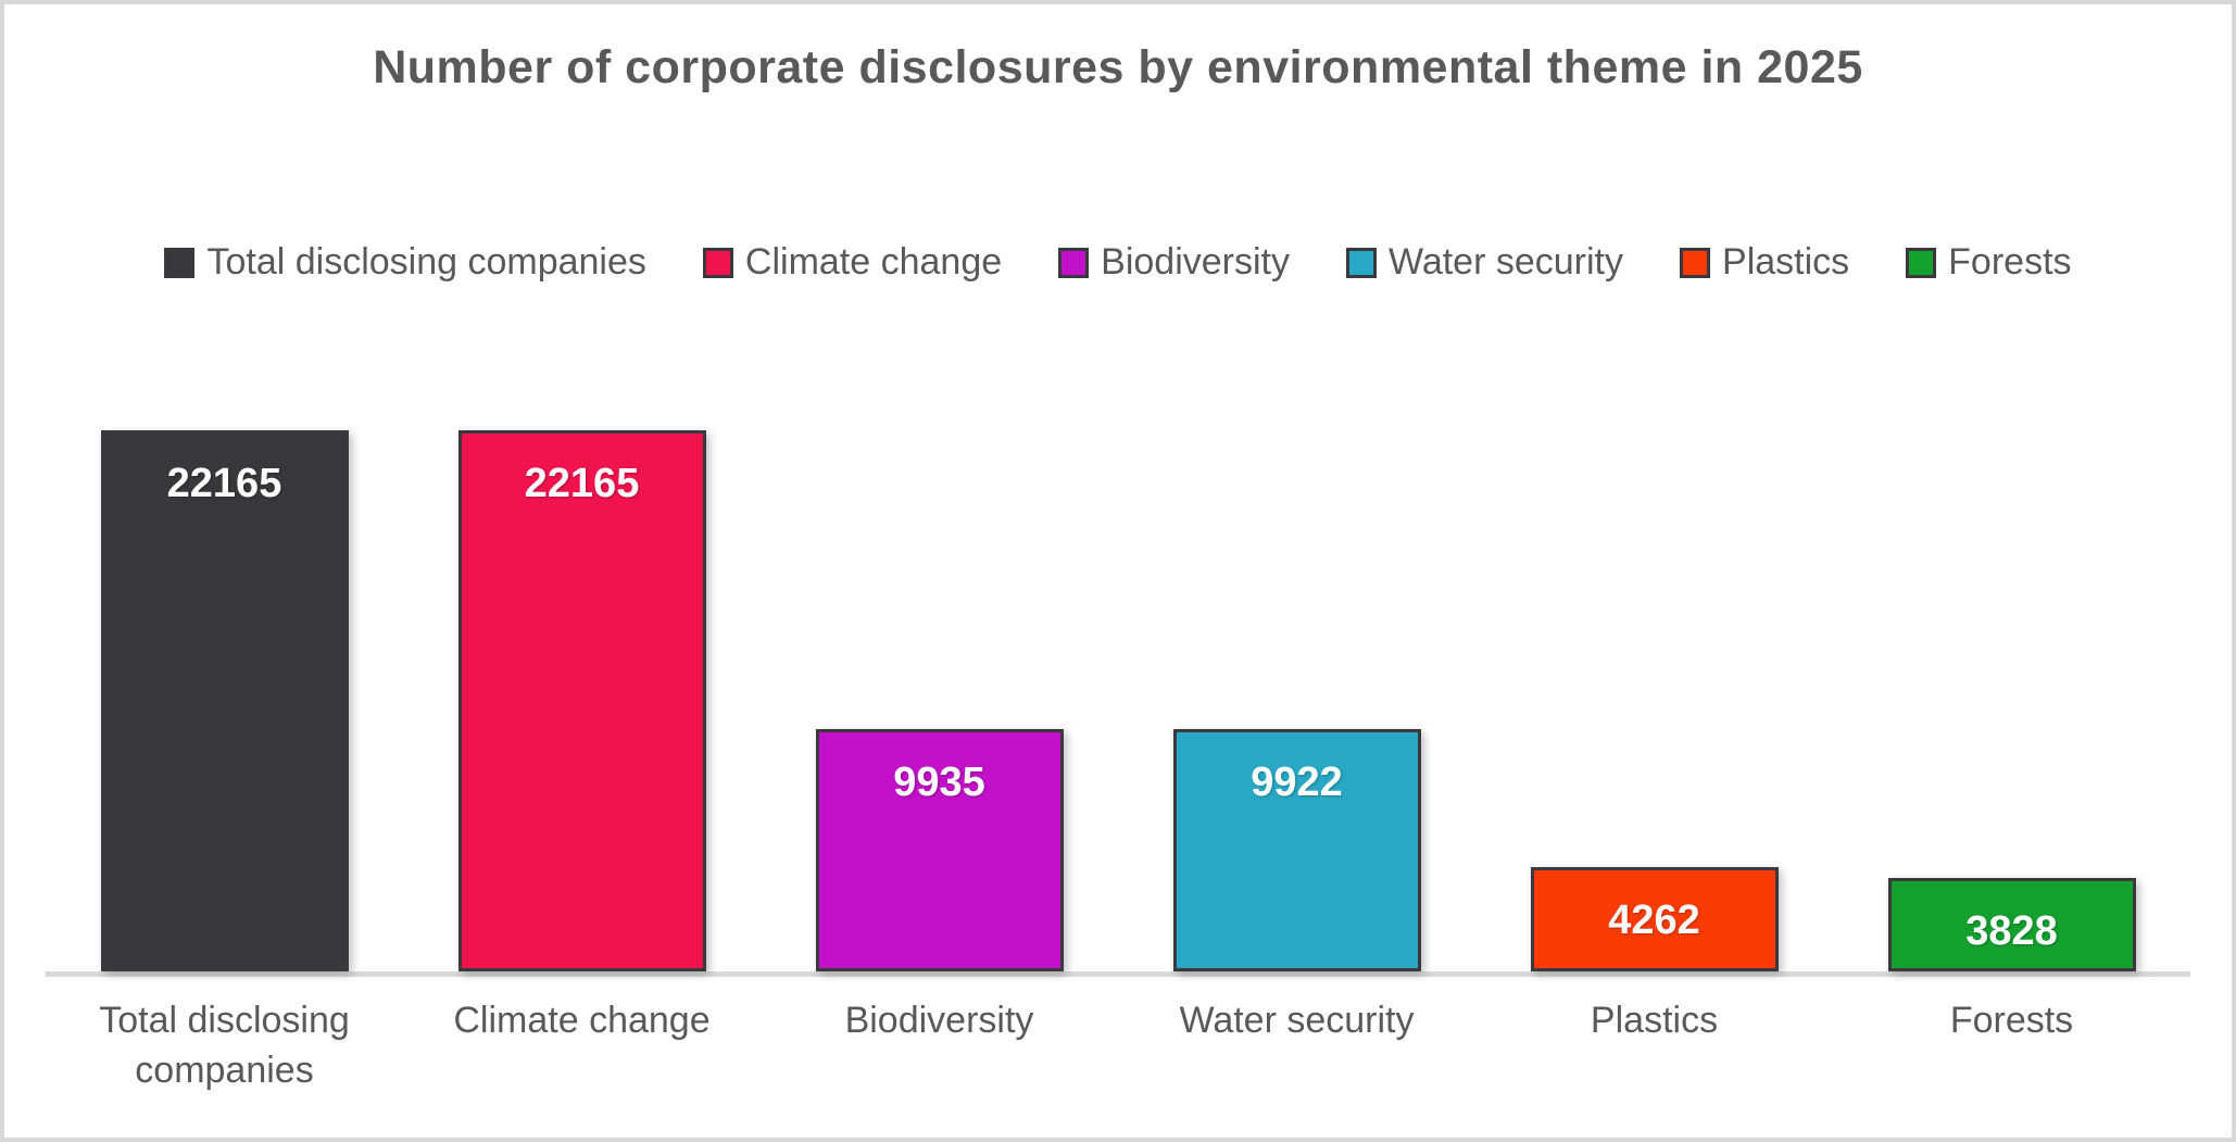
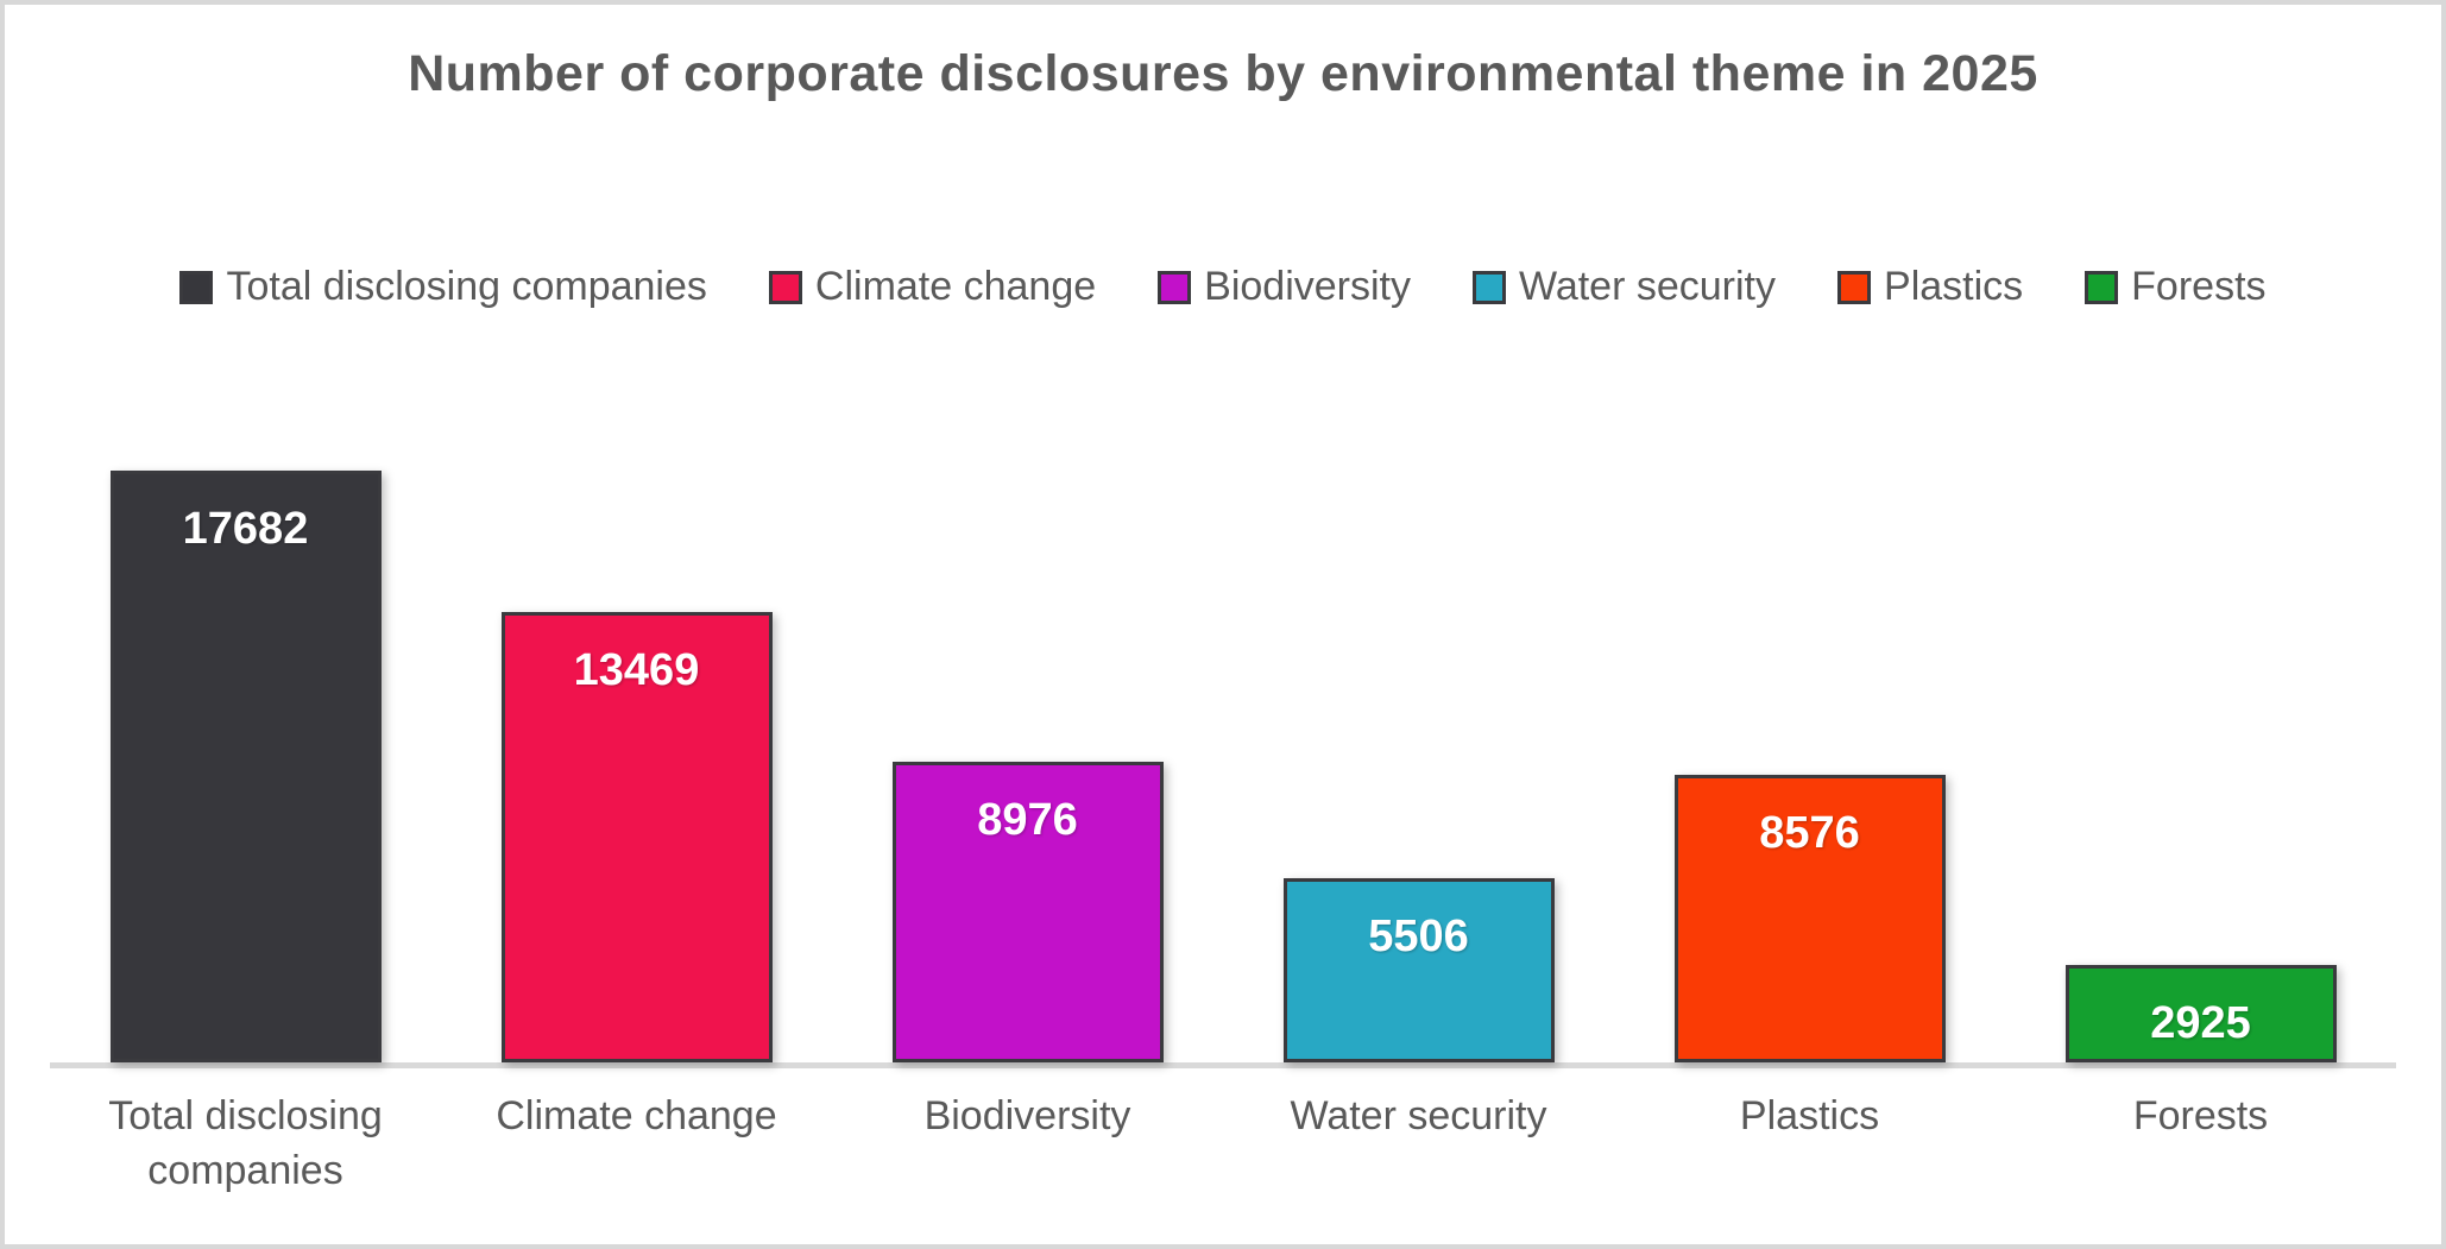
Total disclosing companies: 22165 -> 17682
Climate change: 22165 -> 13469
Biodiversity: 9935 -> 8976
Water security: 9922 -> 5506
Plastics: 4262 -> 8576
Forests: 3828 -> 2925
